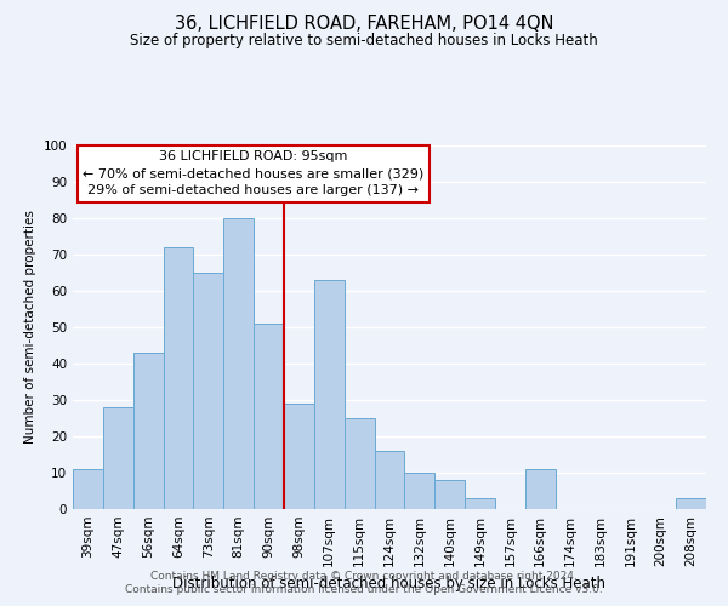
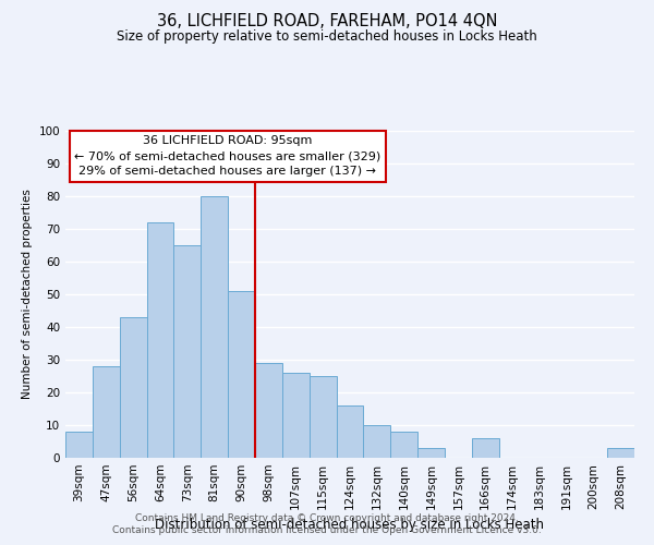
39sqm: 11 -> 8
107sqm: 63 -> 26
166sqm: 11 -> 6
